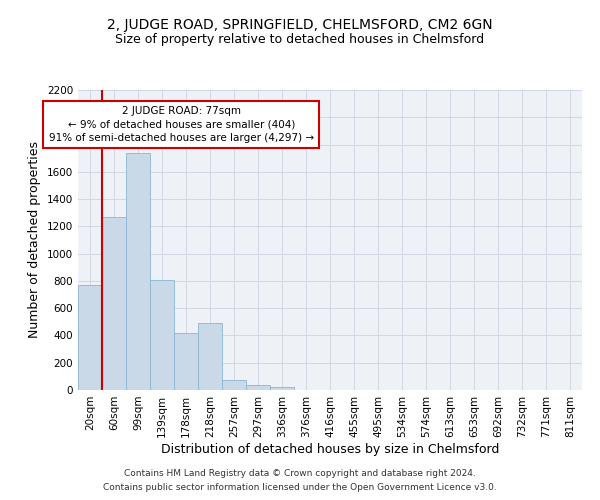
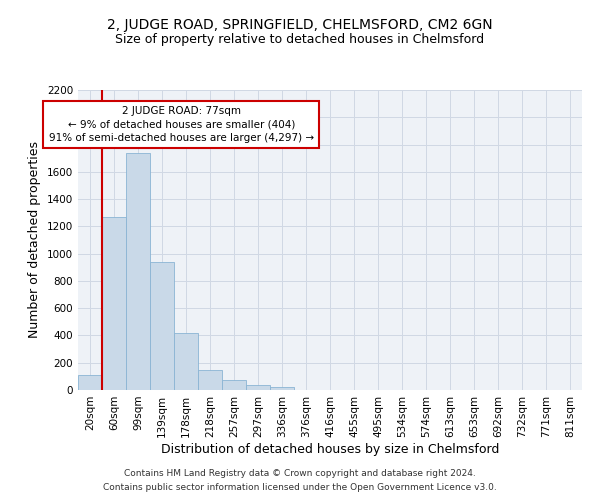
20sqm: 770 -> 110
139sqm: 810 -> 940
218sqm: 490 -> 150
